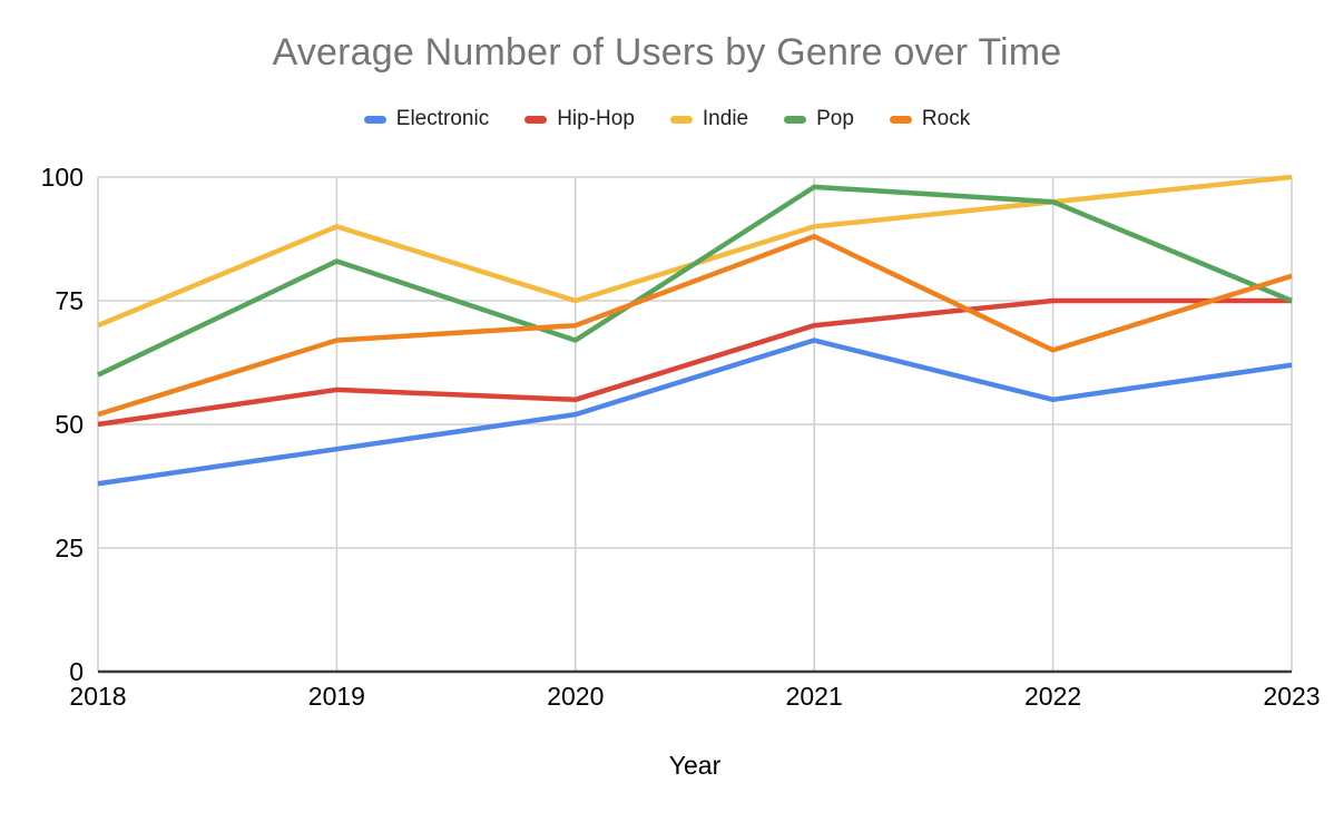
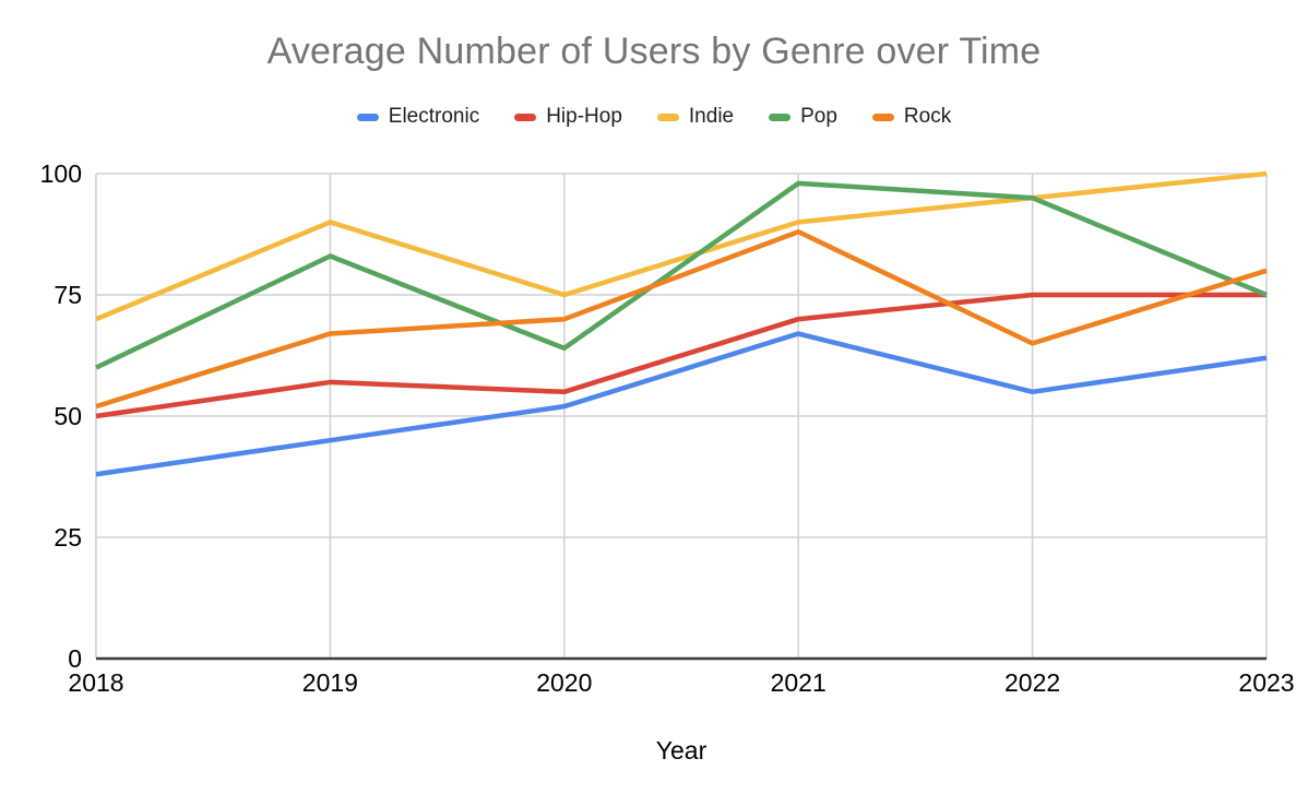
Pop/2020: 67 -> 64
